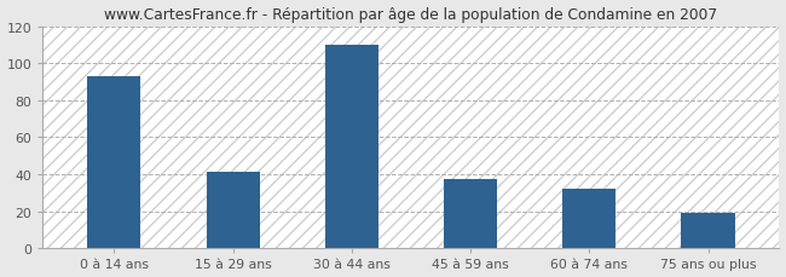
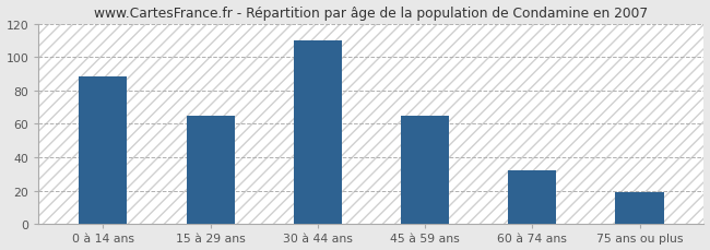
0 à 14 ans: 93 -> 88
15 à 29 ans: 41 -> 65
45 à 59 ans: 37 -> 65
